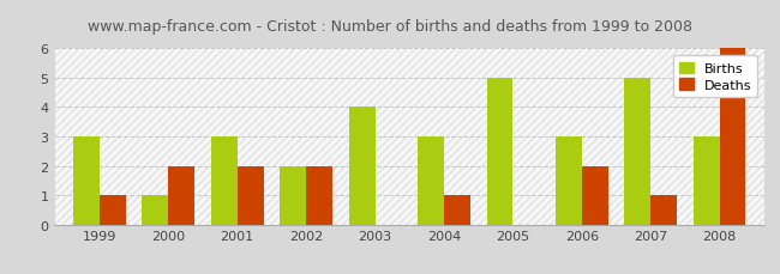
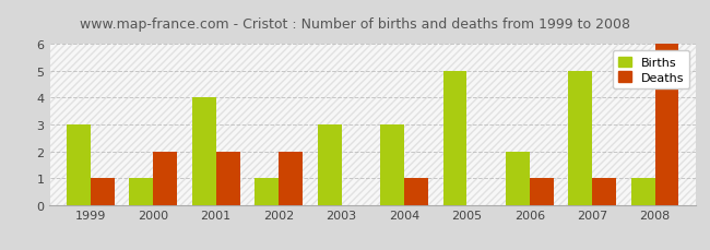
Births/2001: 3 -> 4
Births/2002: 2 -> 1
Births/2003: 4 -> 3
Births/2006: 3 -> 2
Deaths/2006: 2 -> 1
Births/2008: 3 -> 1
